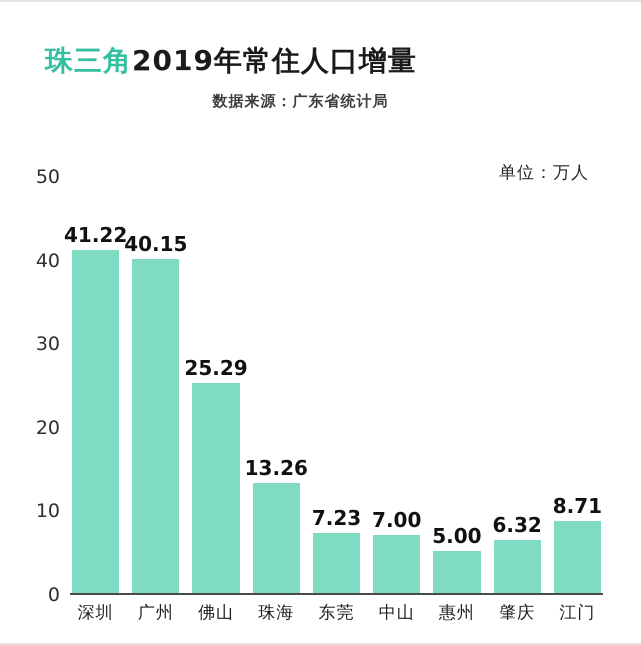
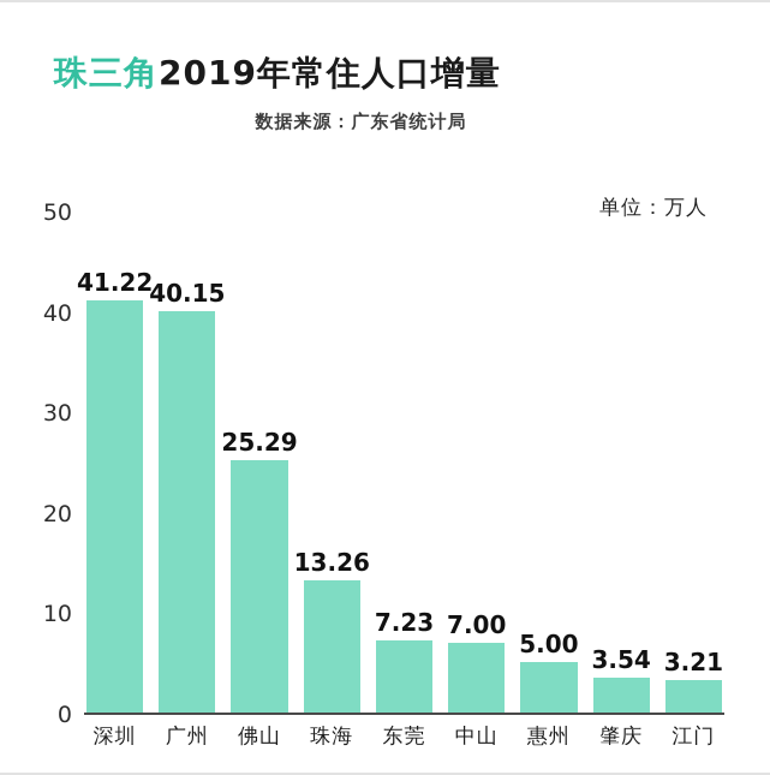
肇庆: 6.32 -> 3.54
江门: 8.71 -> 3.21
